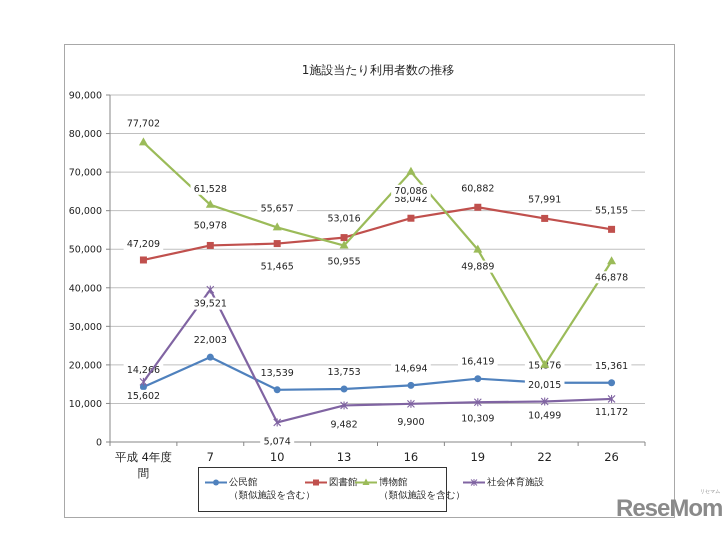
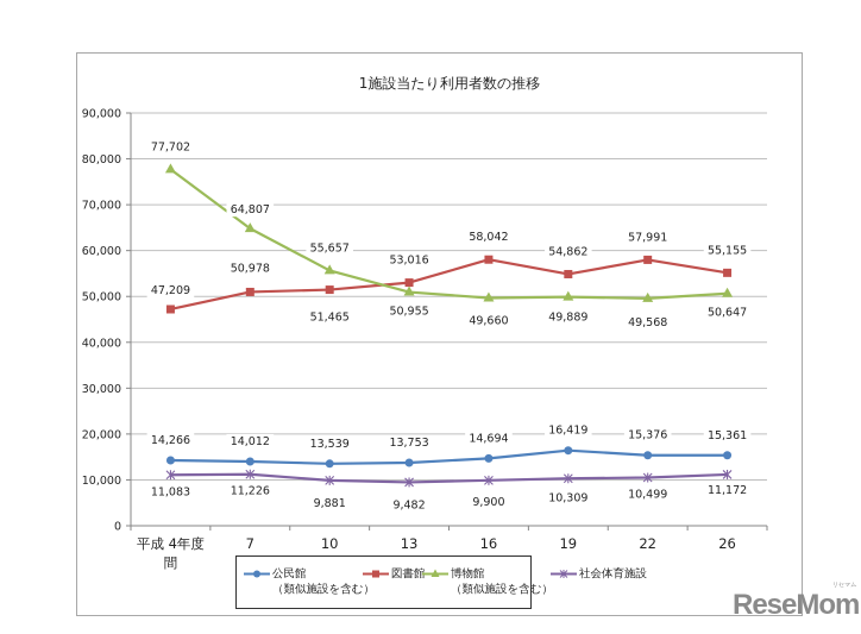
社会体育施設/平成 4年度間: 15,602 -> 11,083
公民館（類似施設を含む）/7: 22,003 -> 14,012
博物館（類似施設を含む）/7: 61,528 -> 64,807
社会体育施設/7: 39,521 -> 11,226
社会体育施設/10: 5,074 -> 9,881
博物館（類似施設を含む）/16: 70,086 -> 49,660
図書館/19: 60,882 -> 54,862
博物館（類似施設を含む）/22: 20,015 -> 49,568
博物館（類似施設を含む）/26: 46,878 -> 50,647
